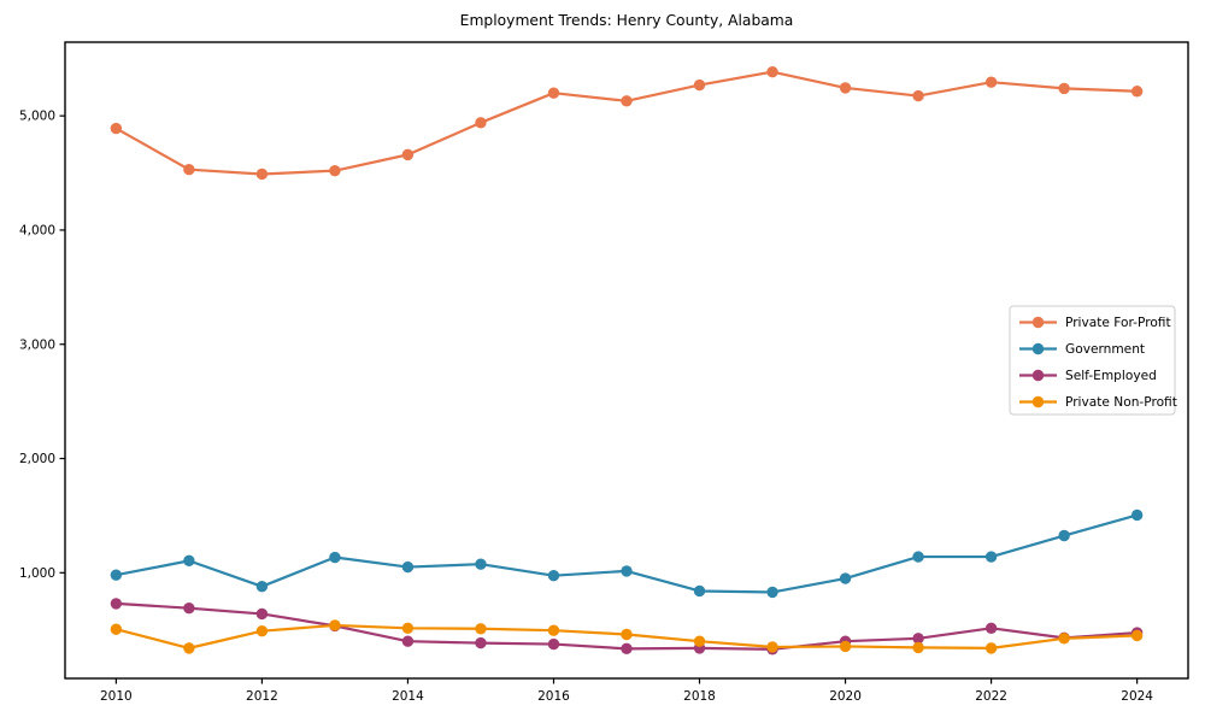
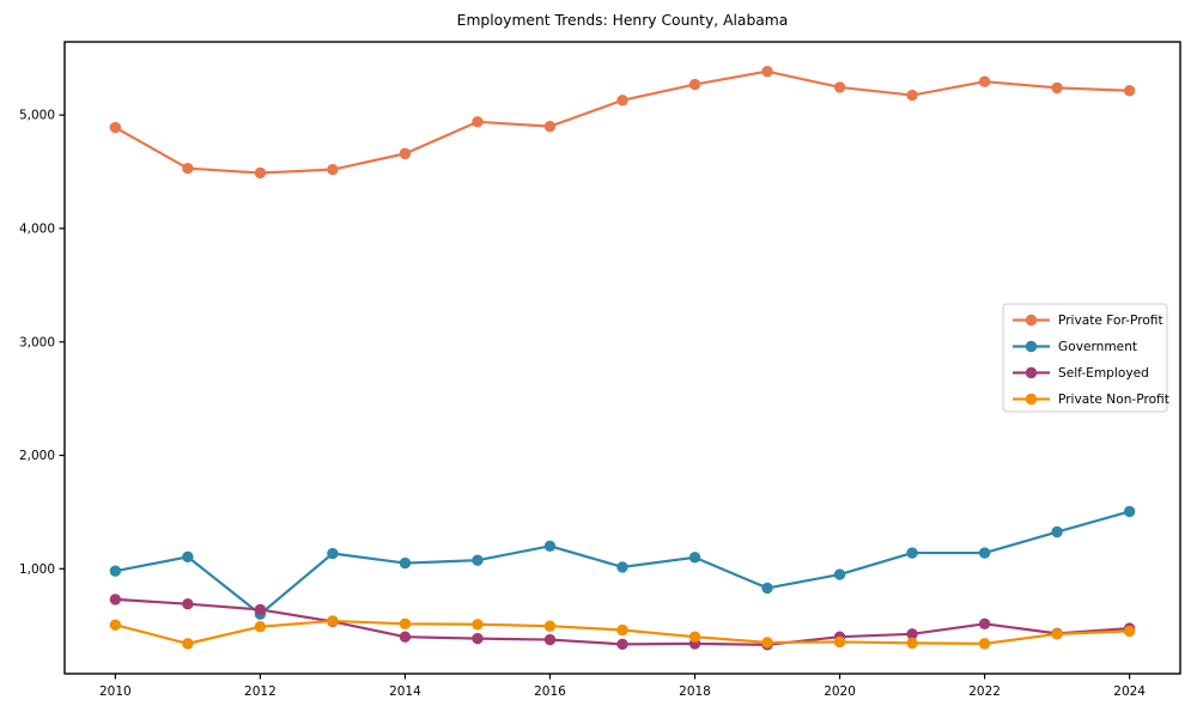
Government/2012: 900 -> 600
Private For-Profit/2016: 5200 -> 4900
Government/2016: 1000 -> 1200
Government/2018: 800 -> 1100
